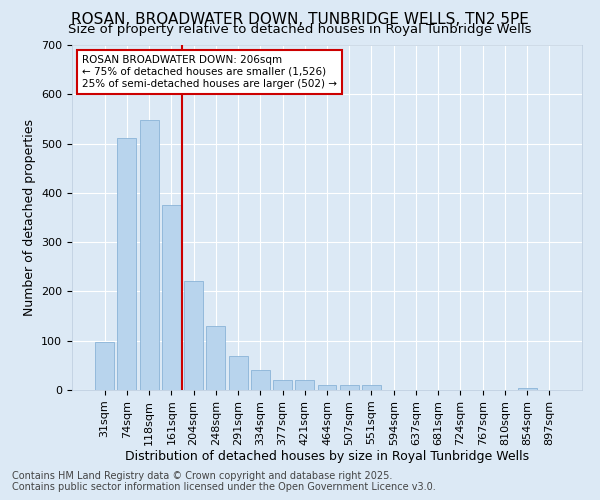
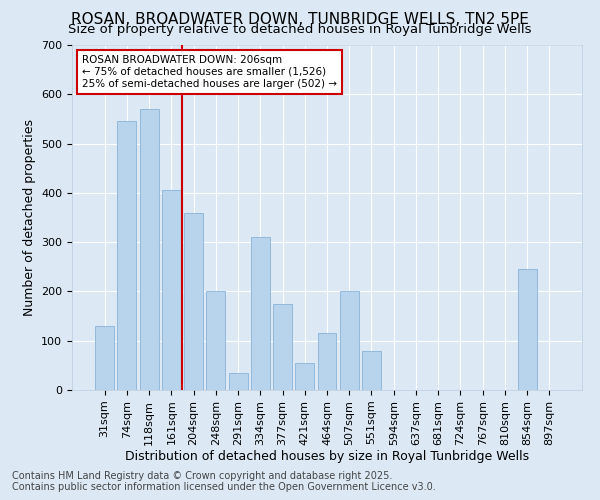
31sqm: 98 -> 130
74sqm: 512 -> 545
118sqm: 547 -> 570
161sqm: 375 -> 405
204sqm: 222 -> 360
248sqm: 130 -> 200
291sqm: 68 -> 35
334sqm: 40 -> 310
377sqm: 20 -> 175
421sqm: 20 -> 55
464sqm: 10 -> 115
507sqm: 10 -> 200
551sqm: 10 -> 80
854sqm: 5 -> 245
